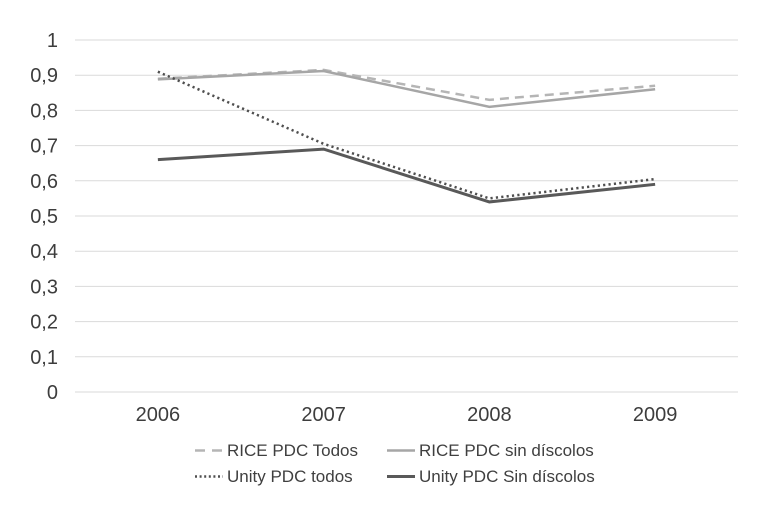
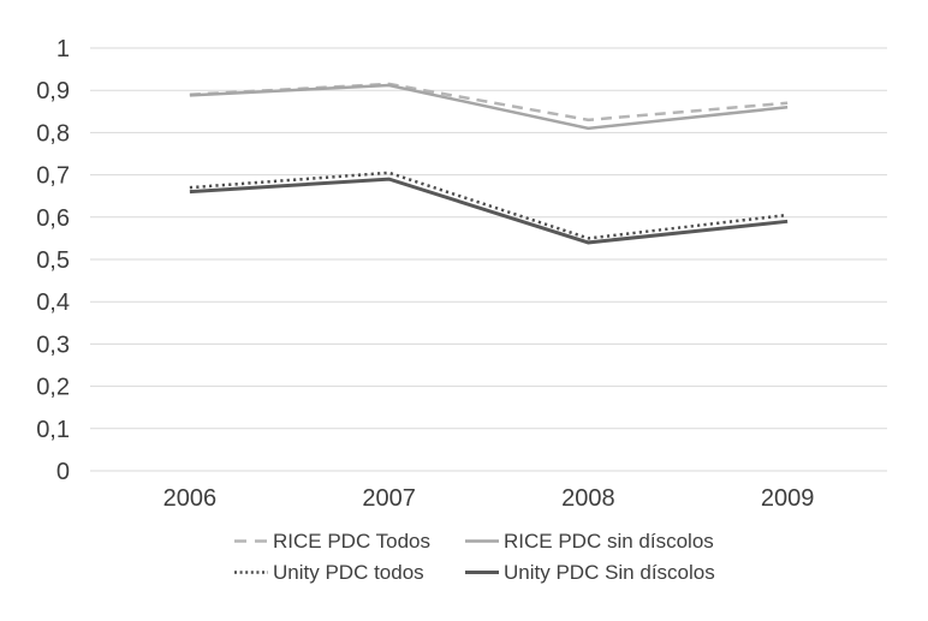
Unity PDC todos/2006: 0,91 -> 0,67
